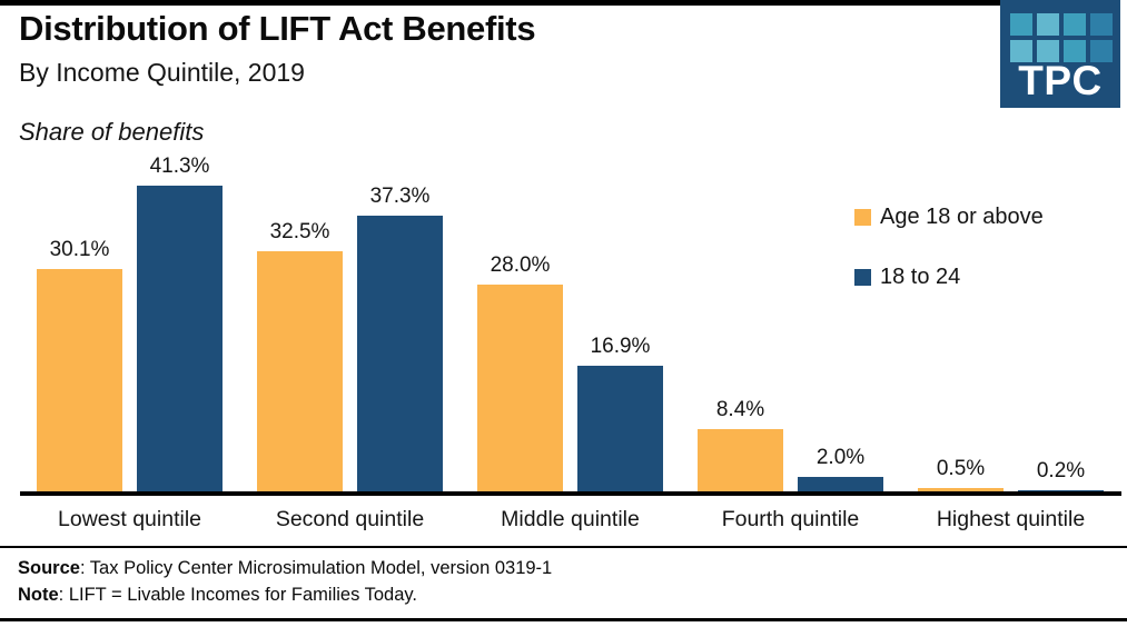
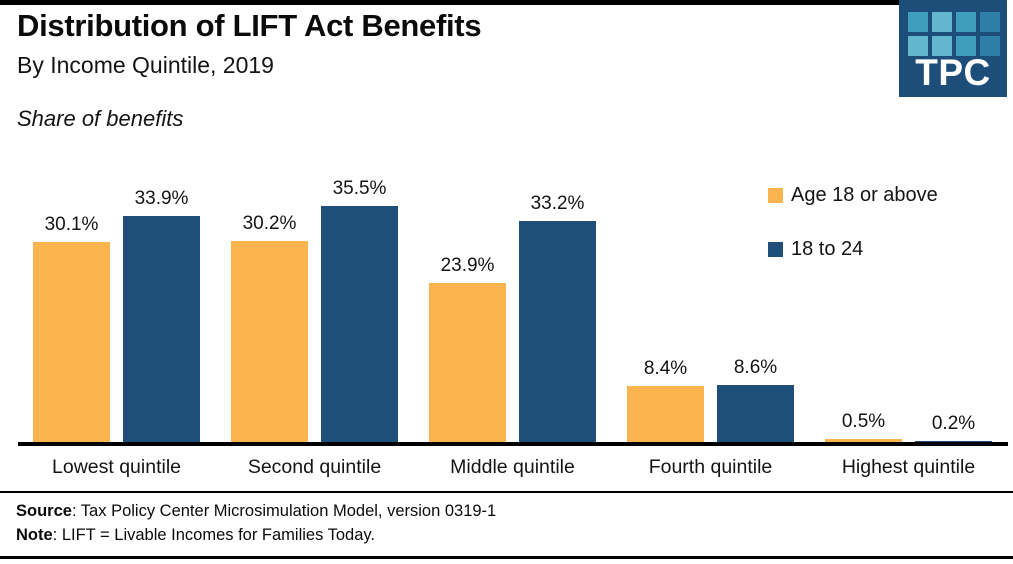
18 to 24/Lowest quintile: 41.3% -> 33.9%
Age 18 or above/Second quintile: 32.5% -> 30.2%
18 to 24/Second quintile: 37.3% -> 35.5%
Age 18 or above/Middle quintile: 28.0% -> 23.9%
18 to 24/Middle quintile: 16.9% -> 33.2%
18 to 24/Fourth quintile: 2.0% -> 8.6%
